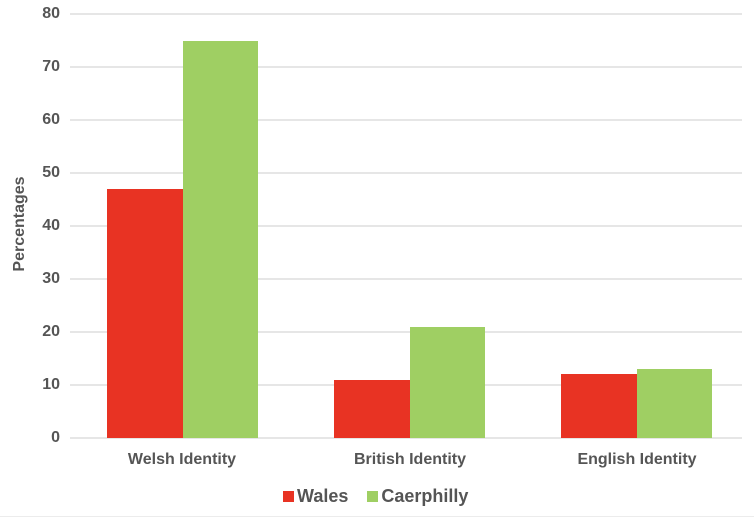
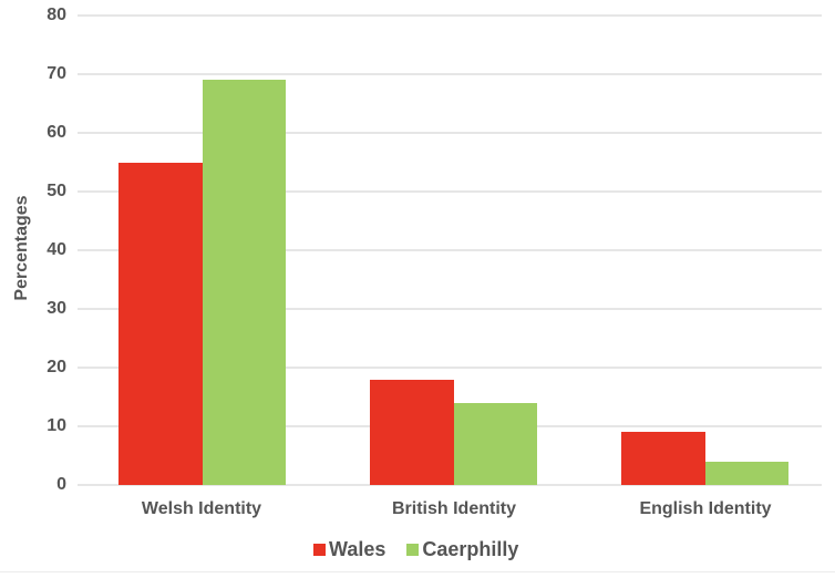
Wales/Welsh Identity: 47 -> 55
Caerphilly/Welsh Identity: 75 -> 69
Wales/British Identity: 11 -> 18
Caerphilly/British Identity: 21 -> 14
Wales/English Identity: 12 -> 9
Caerphilly/English Identity: 13 -> 4
